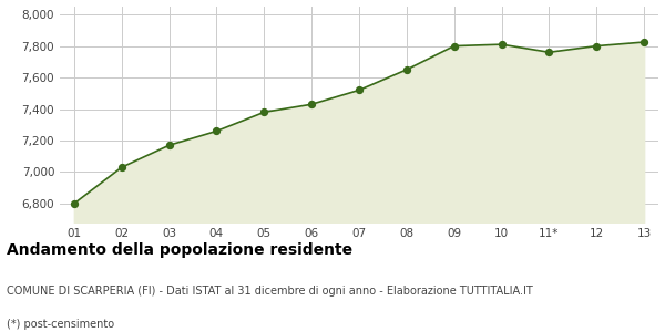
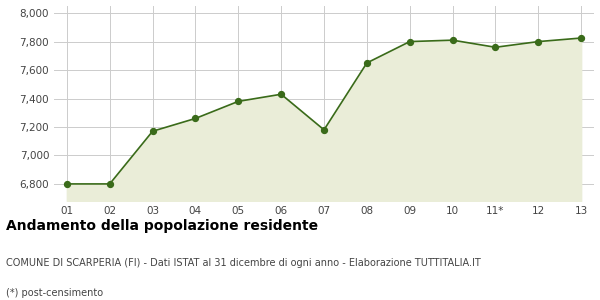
02: 7,030 -> 6,800
07: 7,520 -> 7,180
